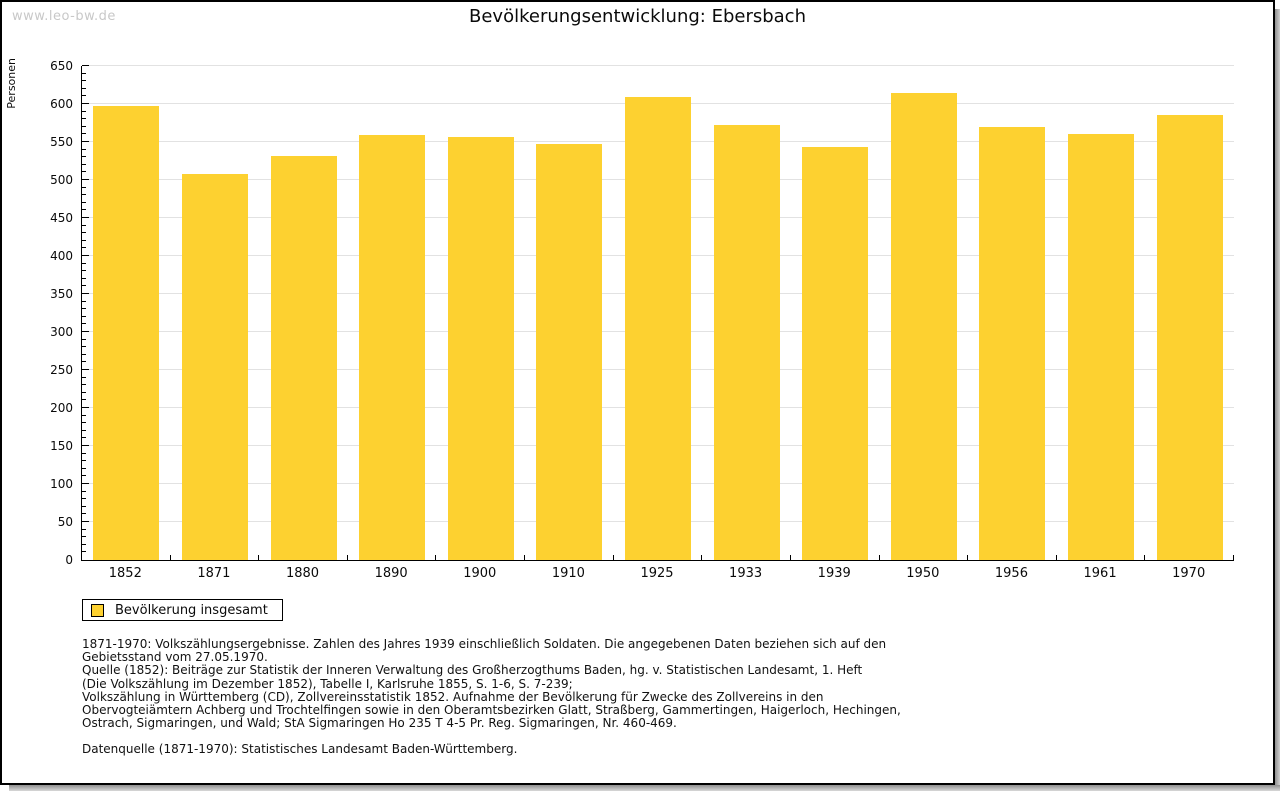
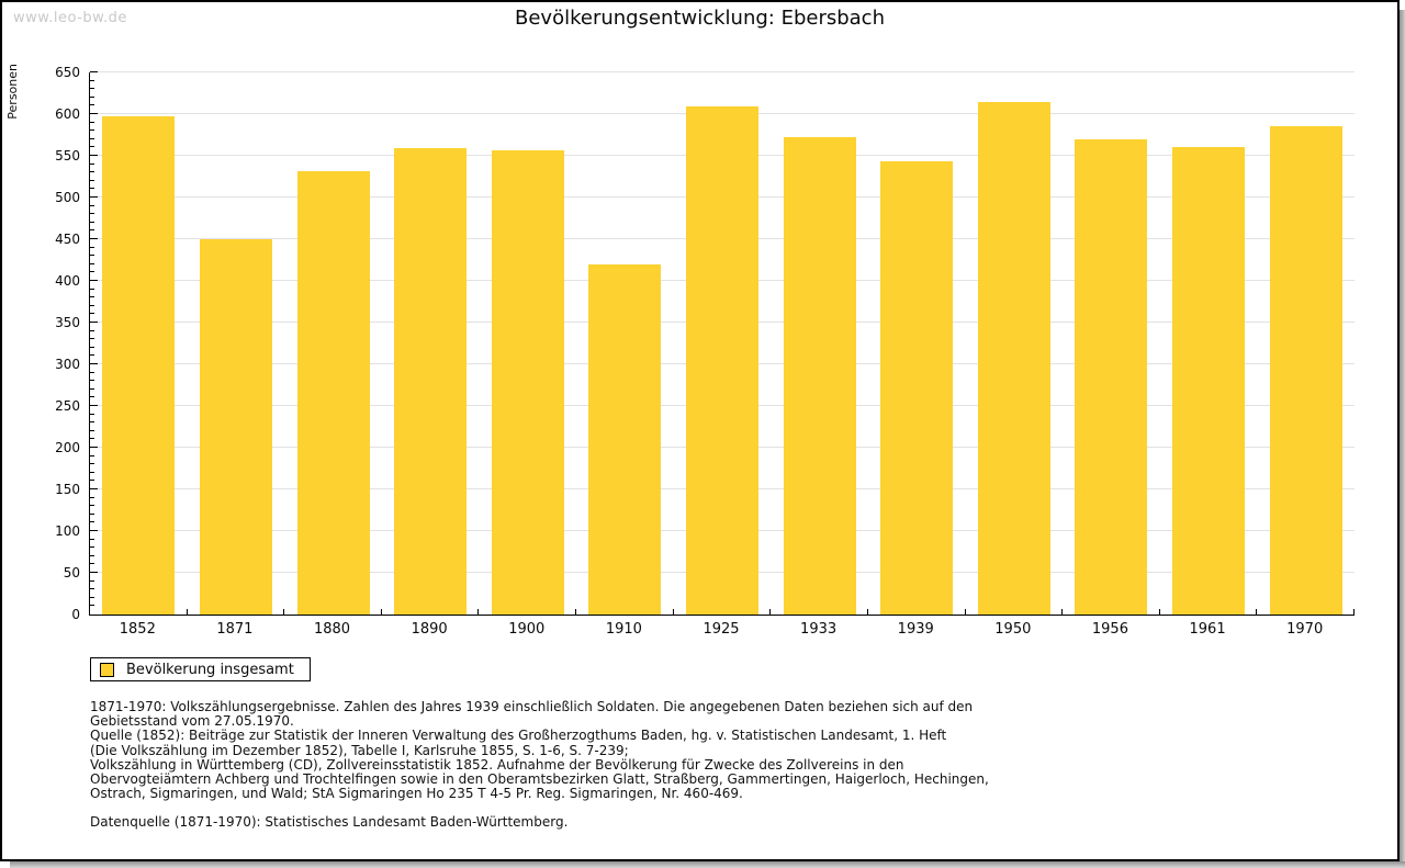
1871: 510 -> 450
1910: 550 -> 420
